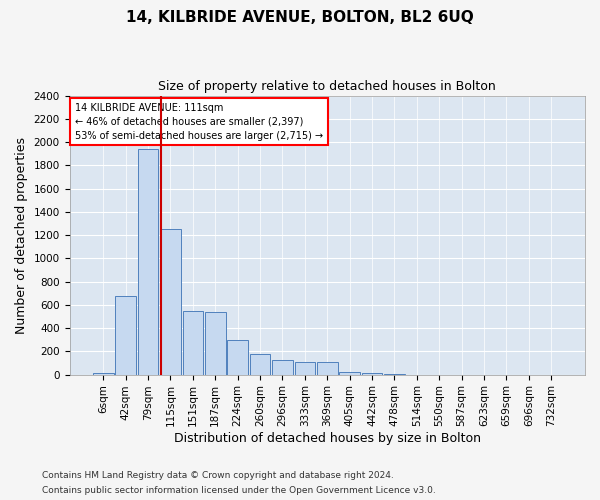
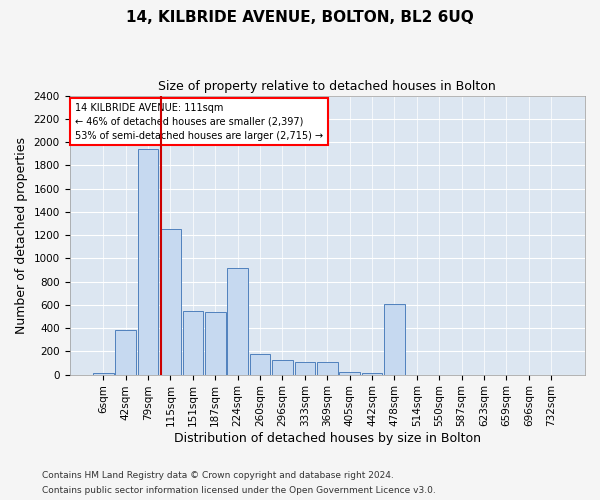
42sqm: 680 -> 380
224sqm: 300 -> 920
478sqm: 0 -> 610
